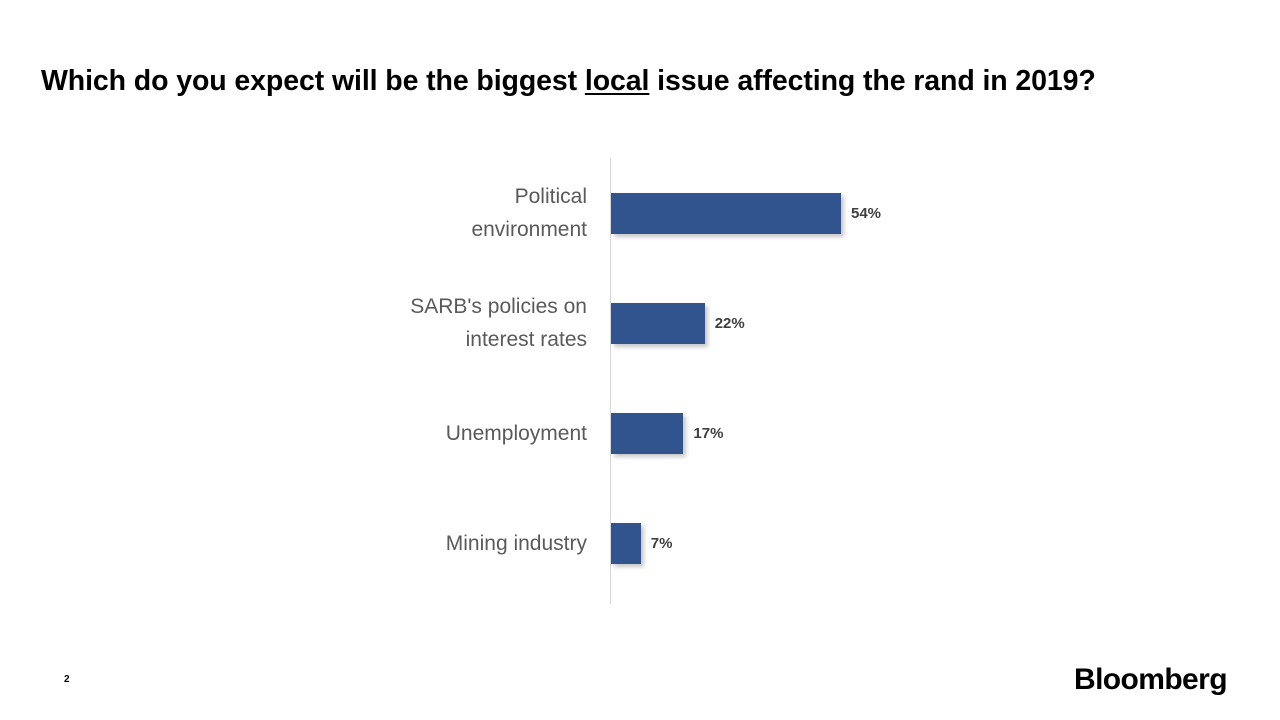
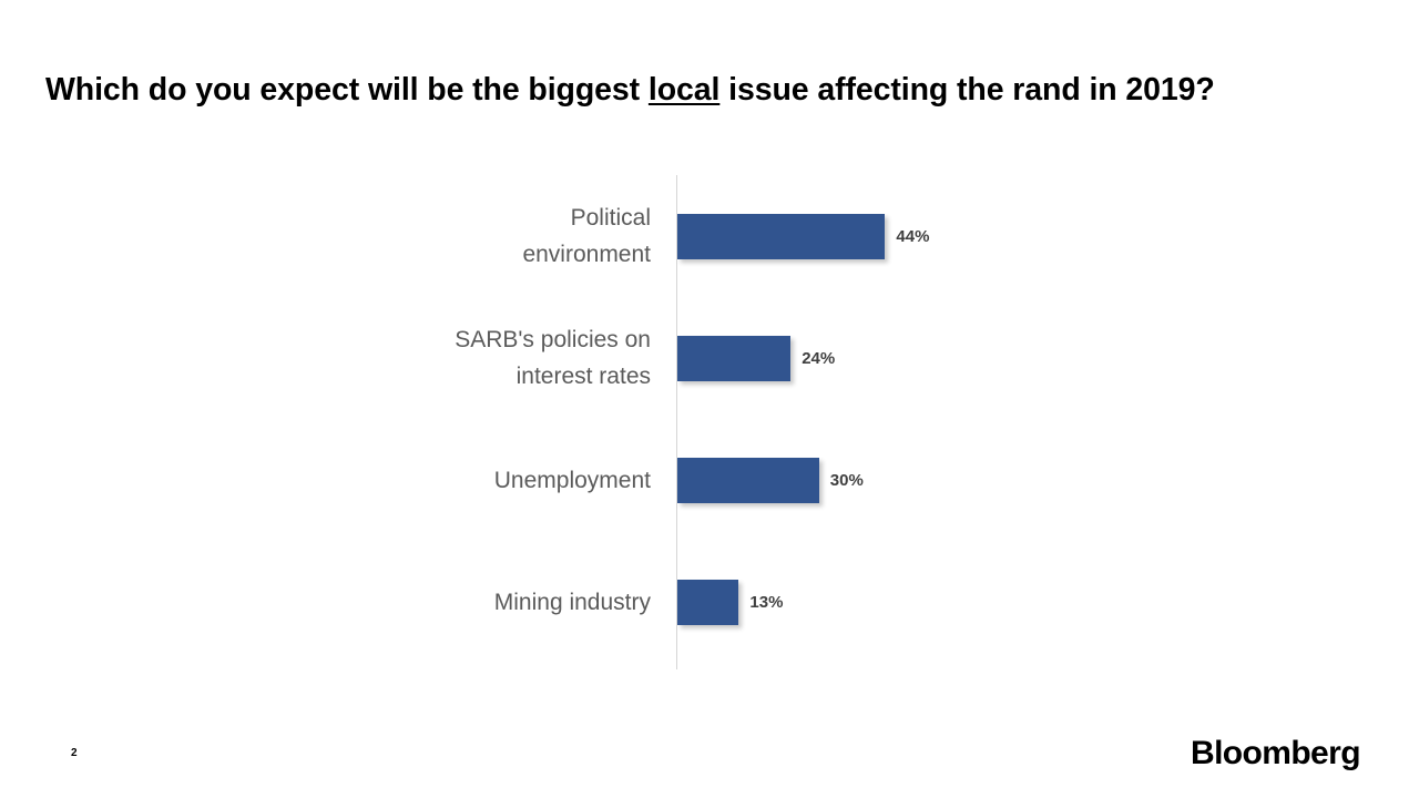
Political environment: 54% -> 44%
SARB's policies on interest rates: 22% -> 24%
Unemployment: 17% -> 30%
Mining industry: 7% -> 13%
